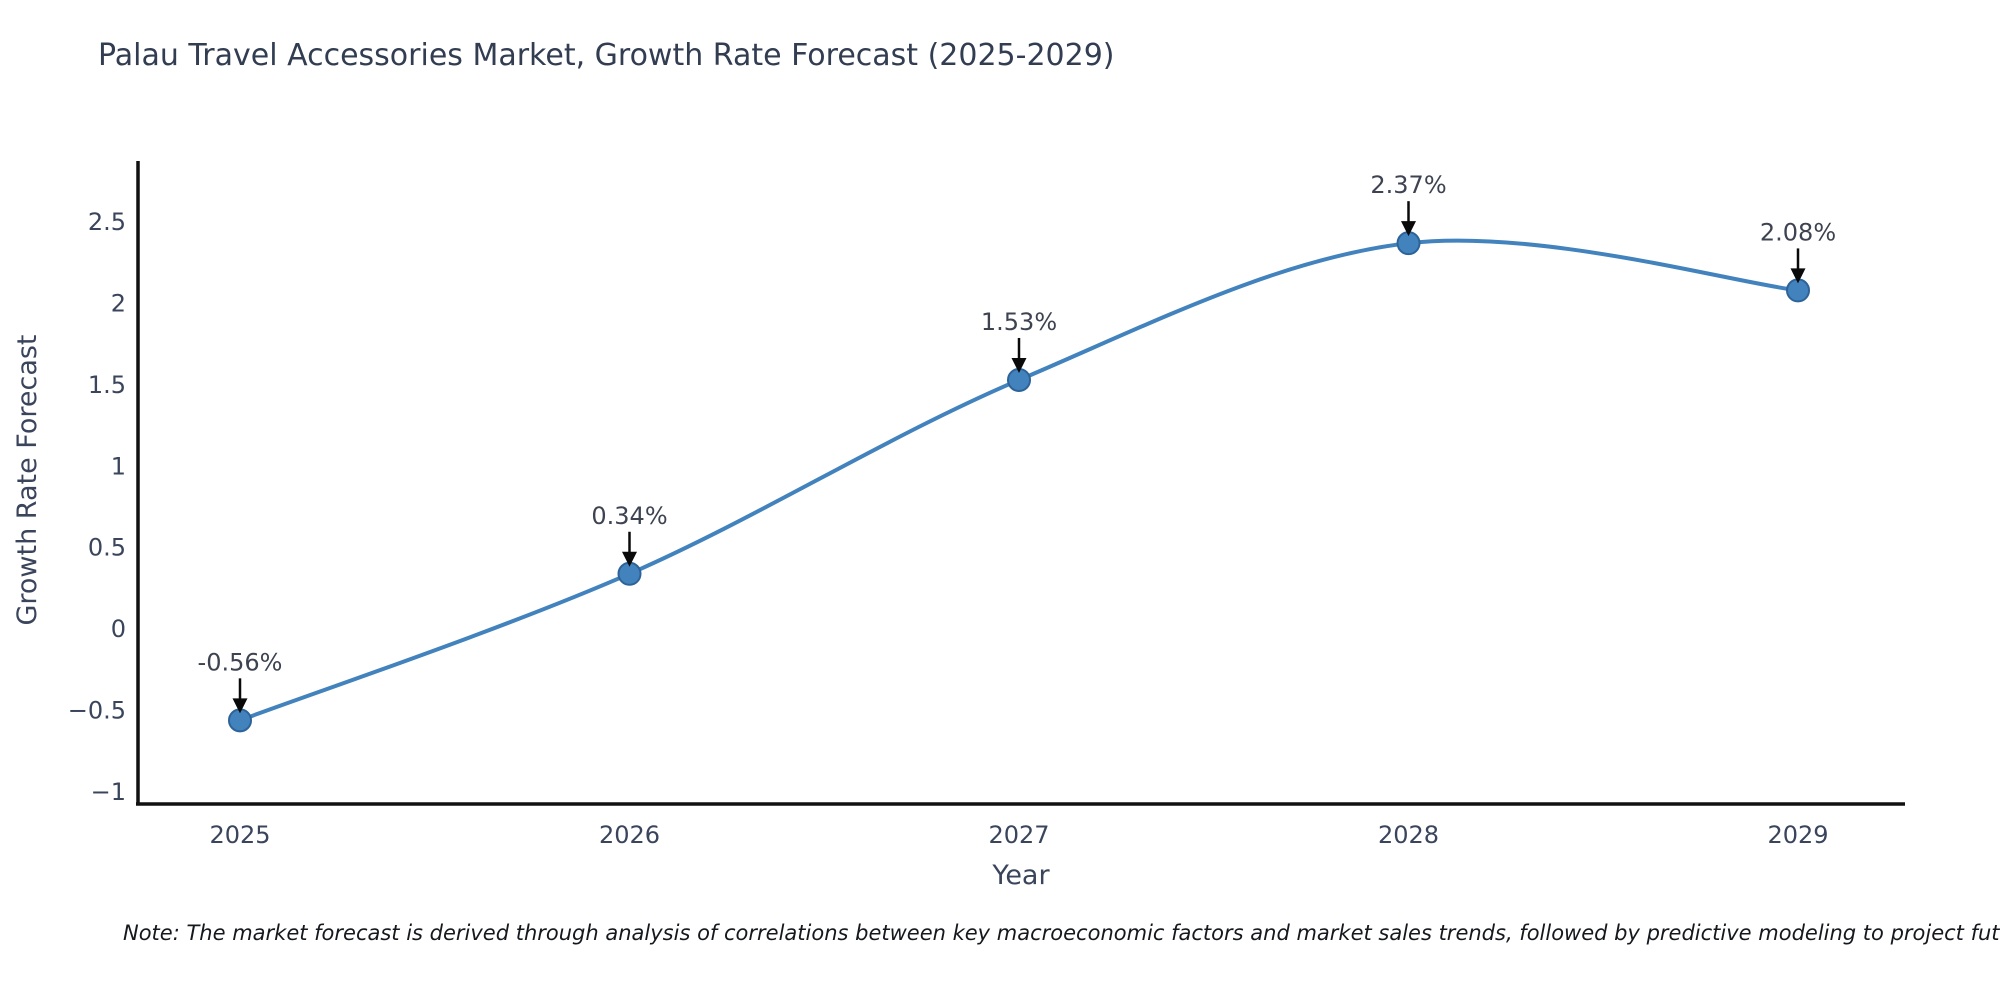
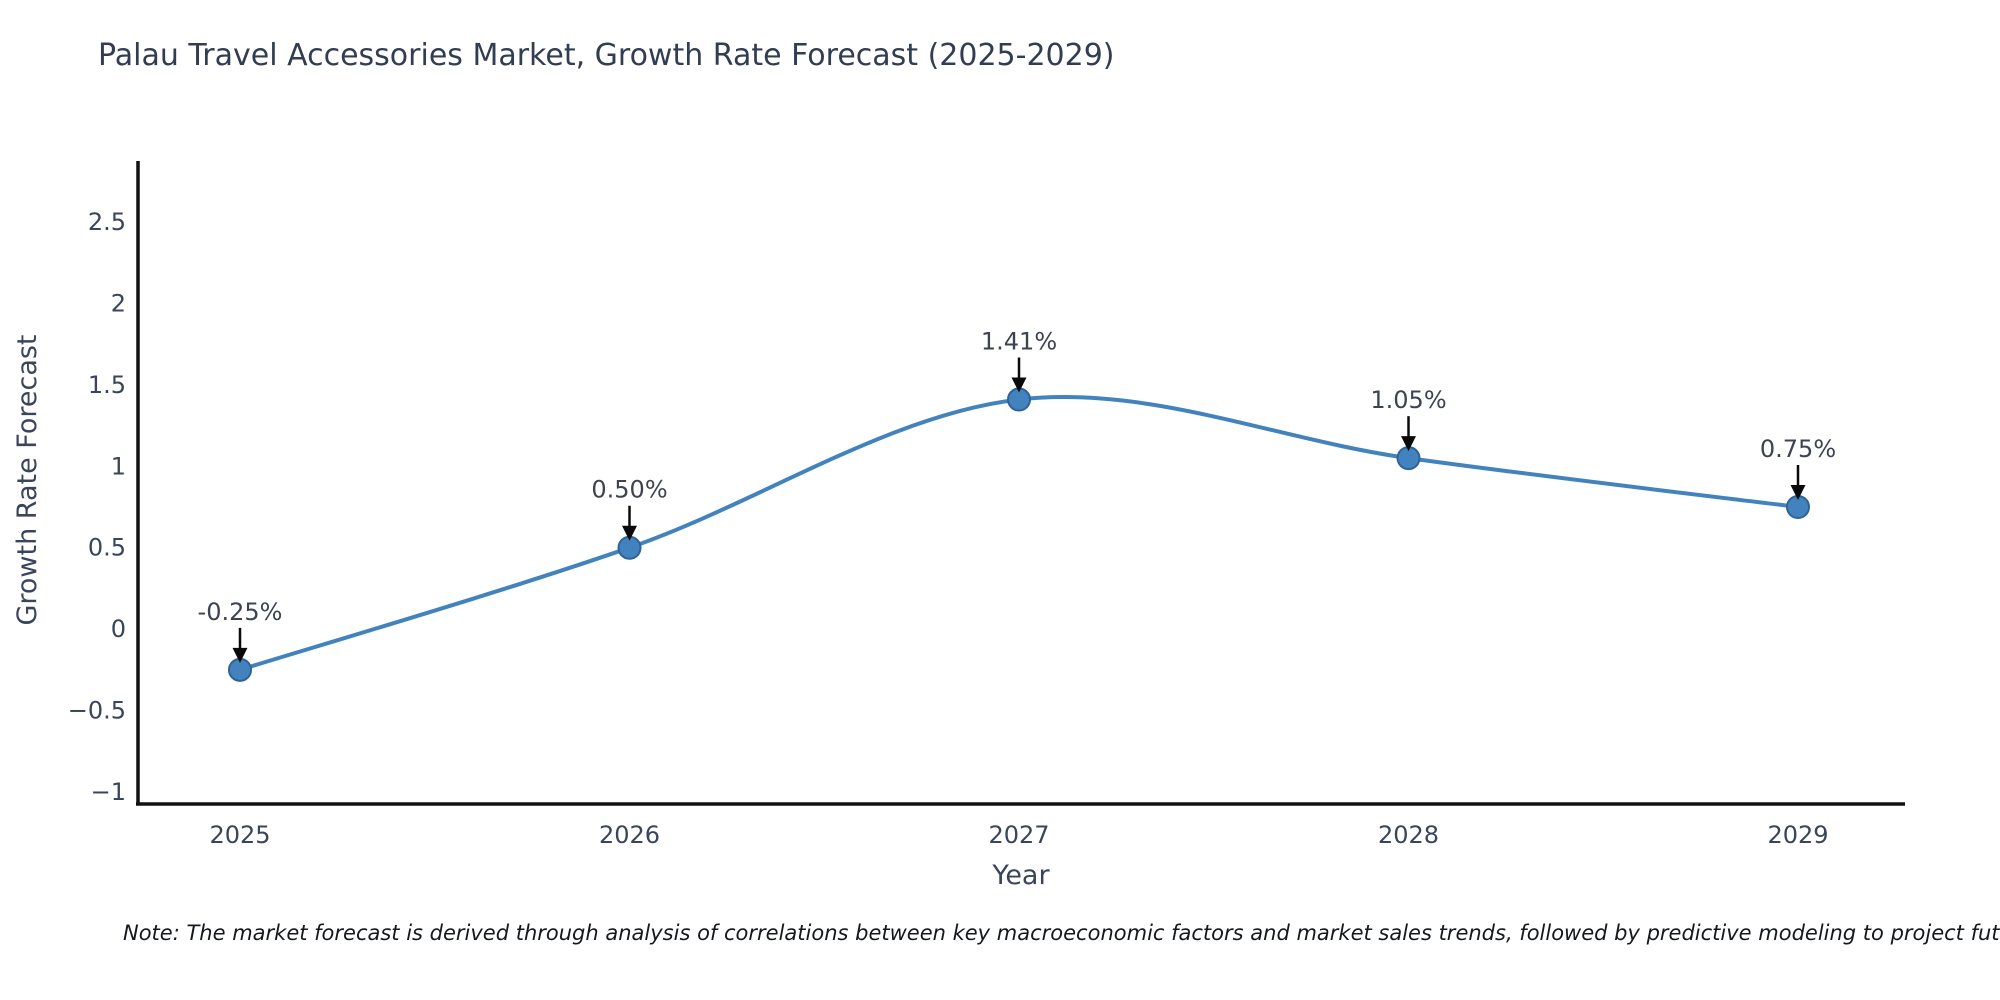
2025: -0.56% -> -0.25%
2026: 0.34% -> 0.50%
2027: 1.53% -> 1.41%
2028: 2.37% -> 1.05%
2029: 2.08% -> 0.75%
